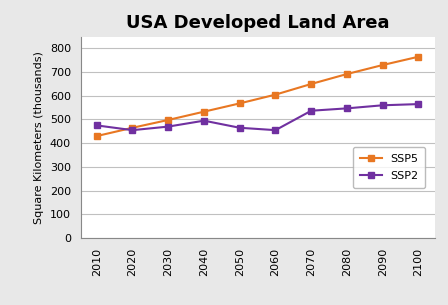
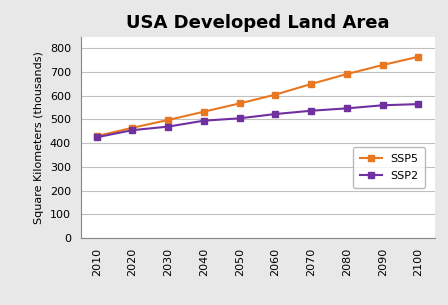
SSP2/2010: 475 -> 425
SSP2/2050: 465 -> 505
SSP2/2060: 455 -> 523
